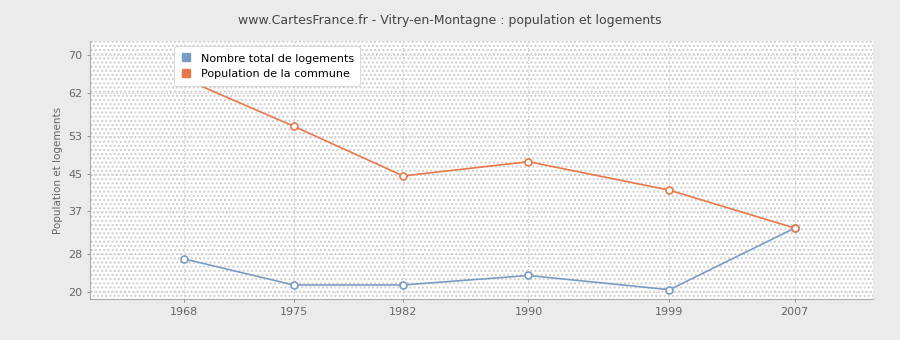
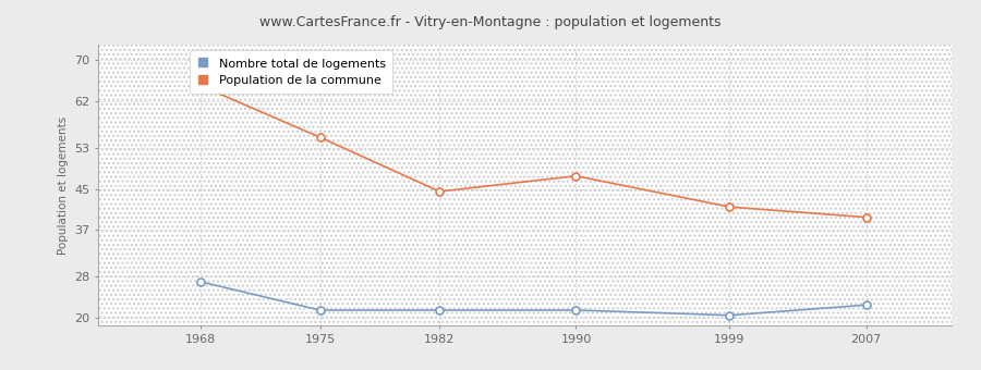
Nombre total de logements/1990: 23.5 -> 21.5
Nombre total de logements/2007: 33.5 -> 22.5
Population de la commune/2007: 33.5 -> 39.5
